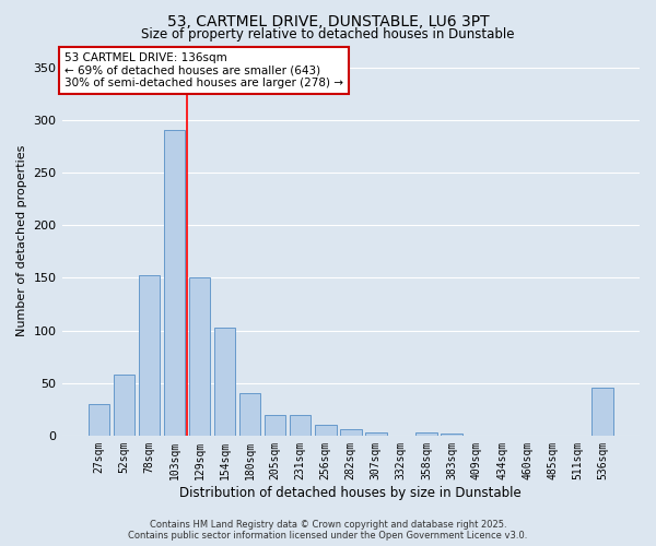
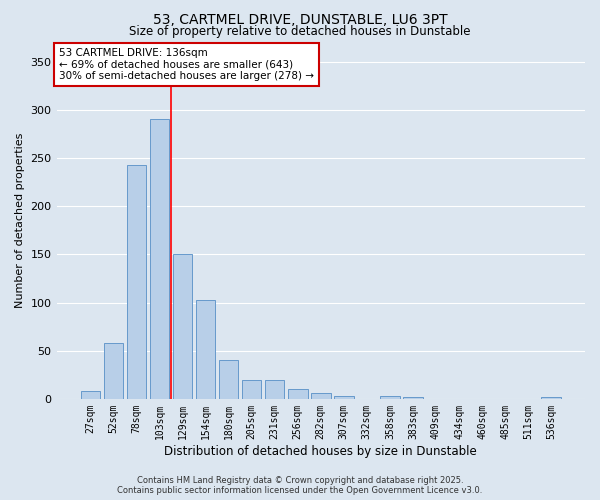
27sqm: 30 -> 8
78sqm: 152 -> 243
536sqm: 46 -> 2
